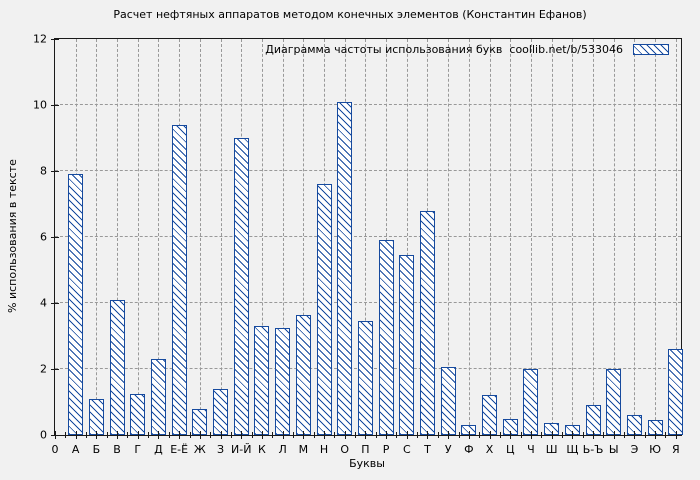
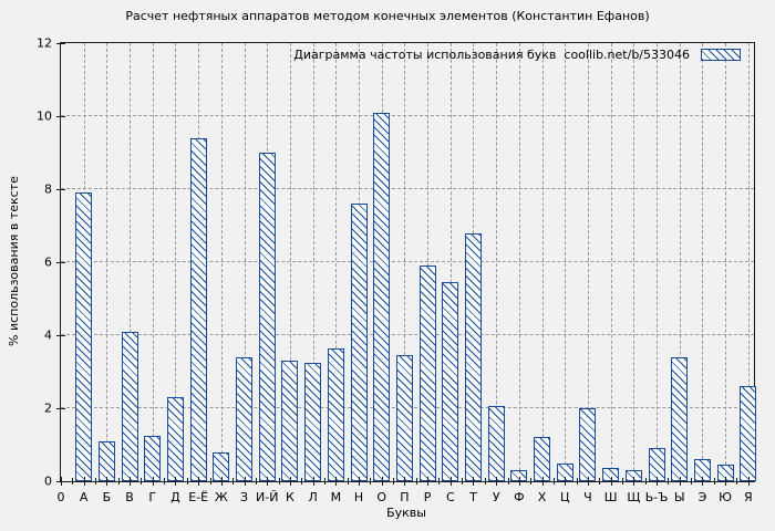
З: 1.4 -> 3.4
Ы: 2.0 -> 3.4
